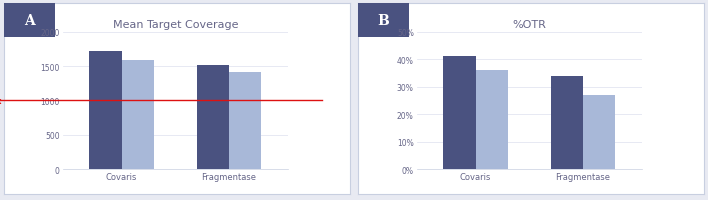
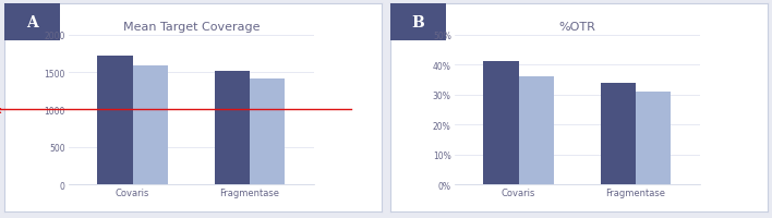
%OTR/500 ng/Fragmentase: 27% -> 31%
